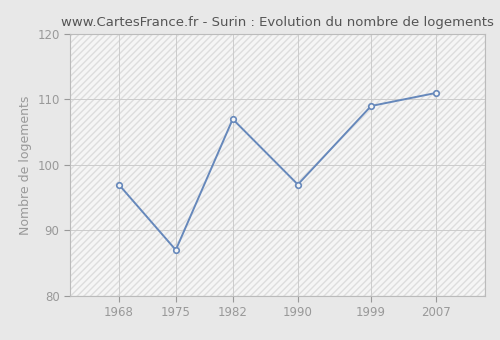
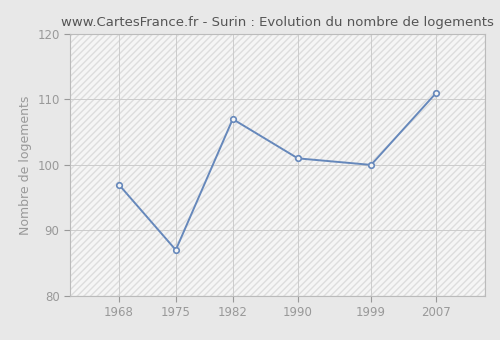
1990: 97 -> 101
1999: 109 -> 100
